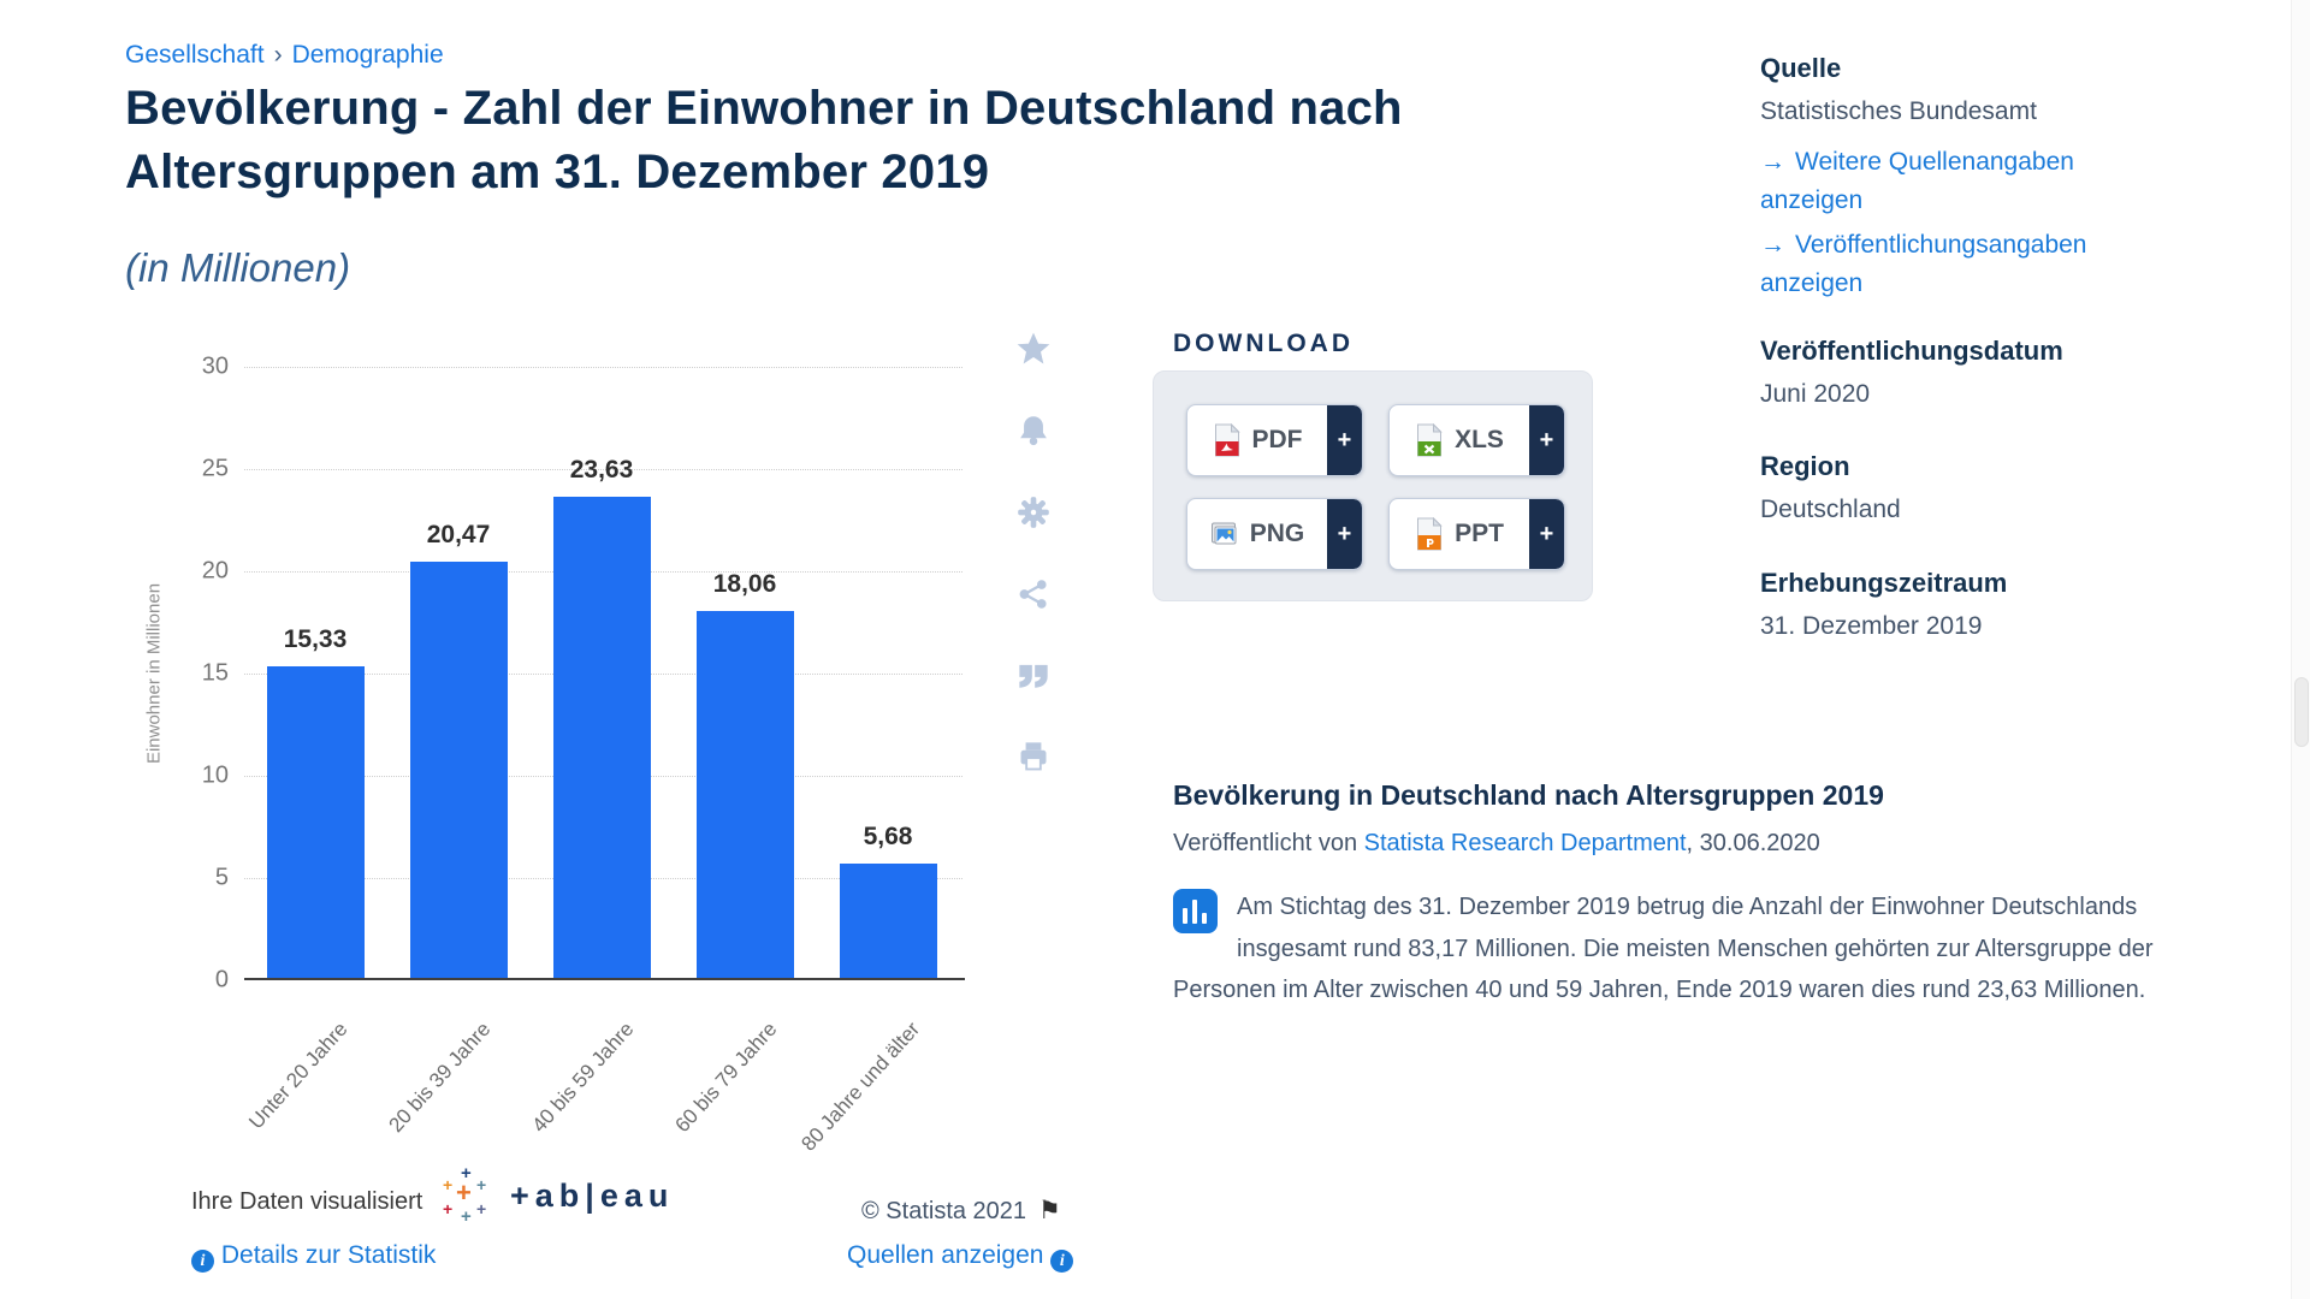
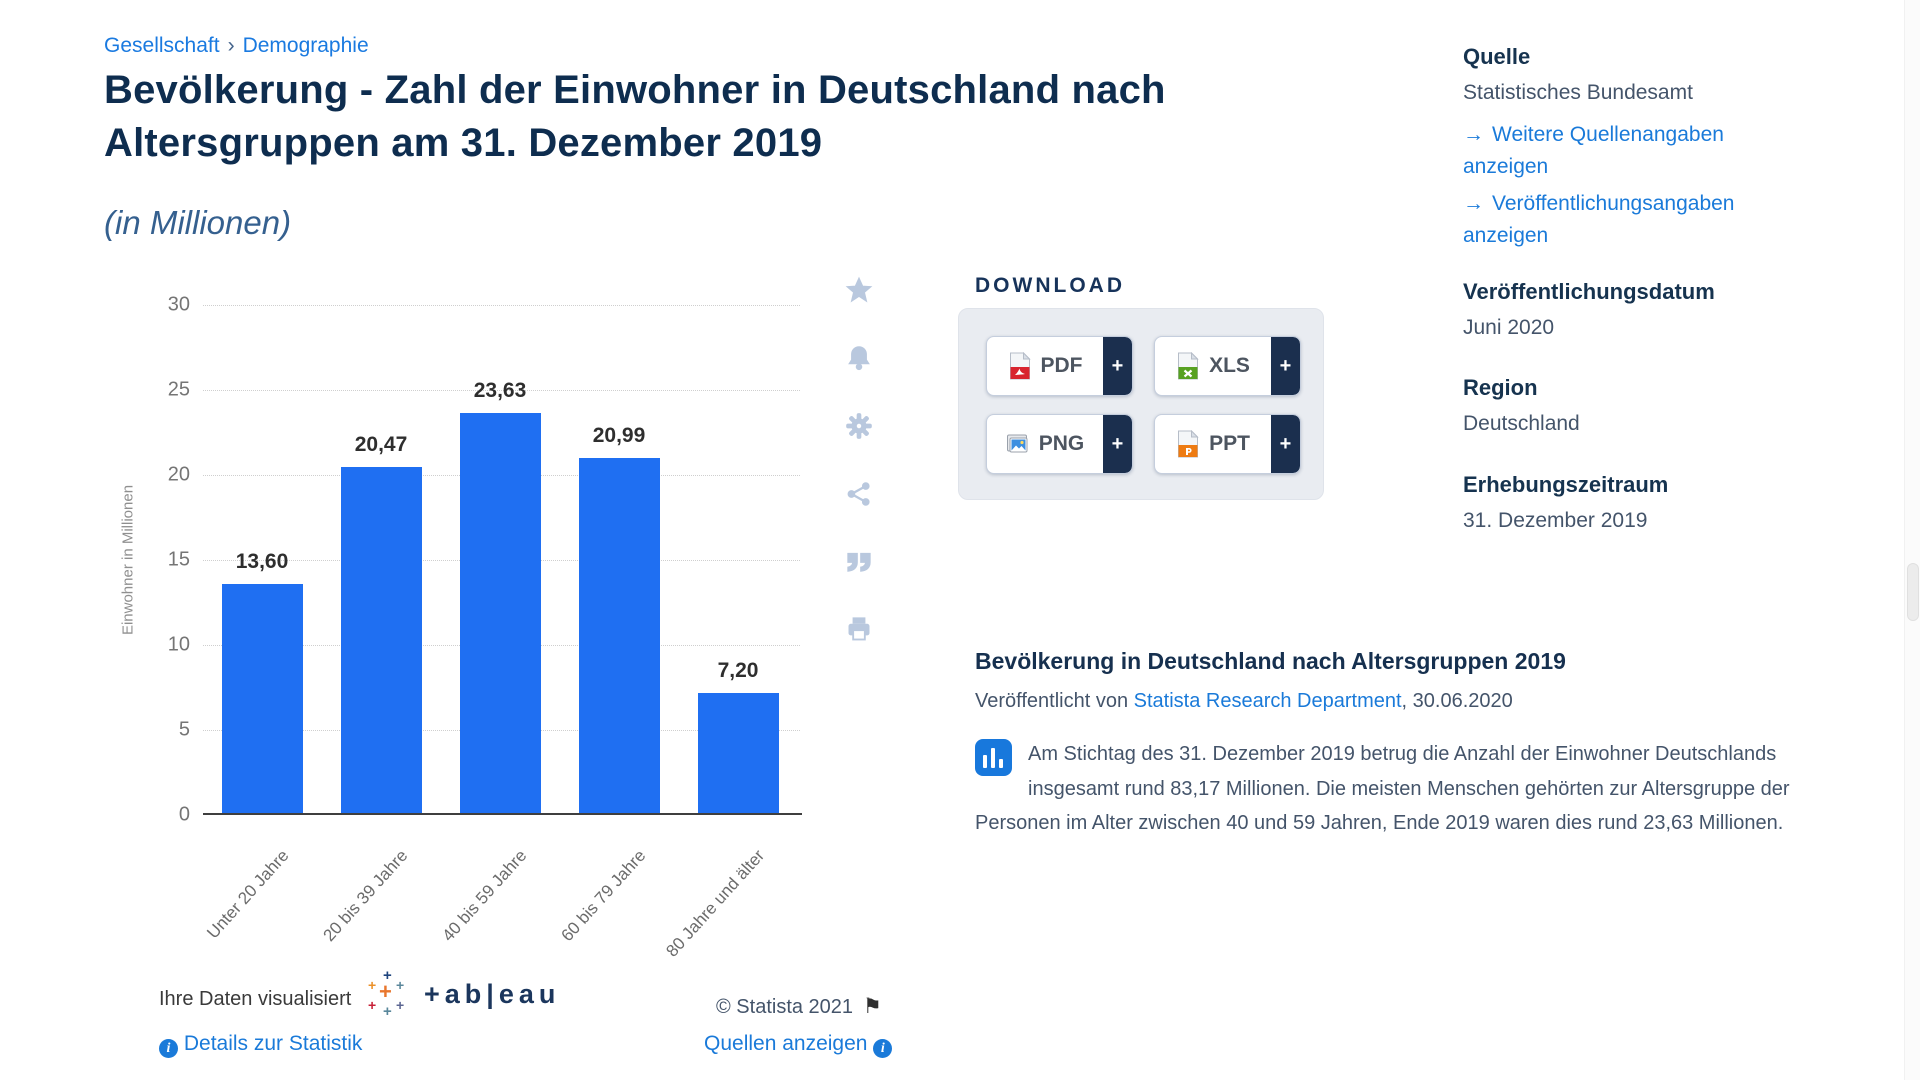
Unter 20 Jahre: 15,33 -> 13,60
60 bis 79 Jahre: 18,06 -> 20,99
80 Jahre und älter: 5,68 -> 7,20
